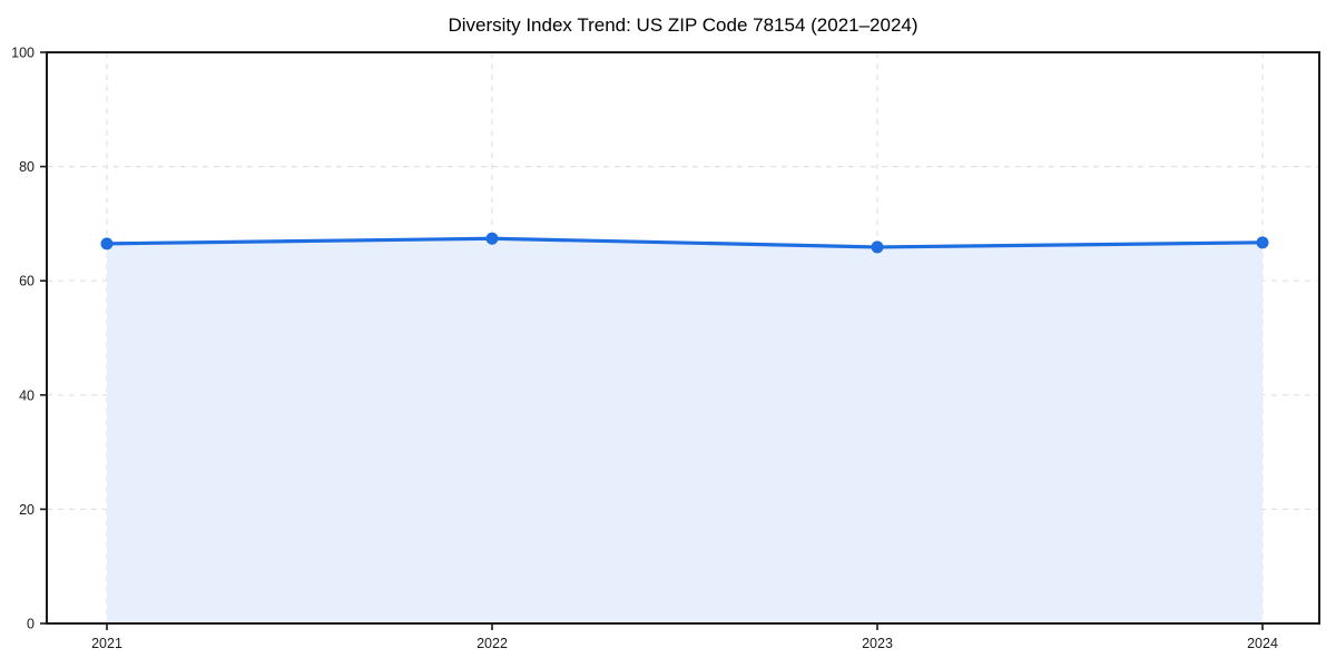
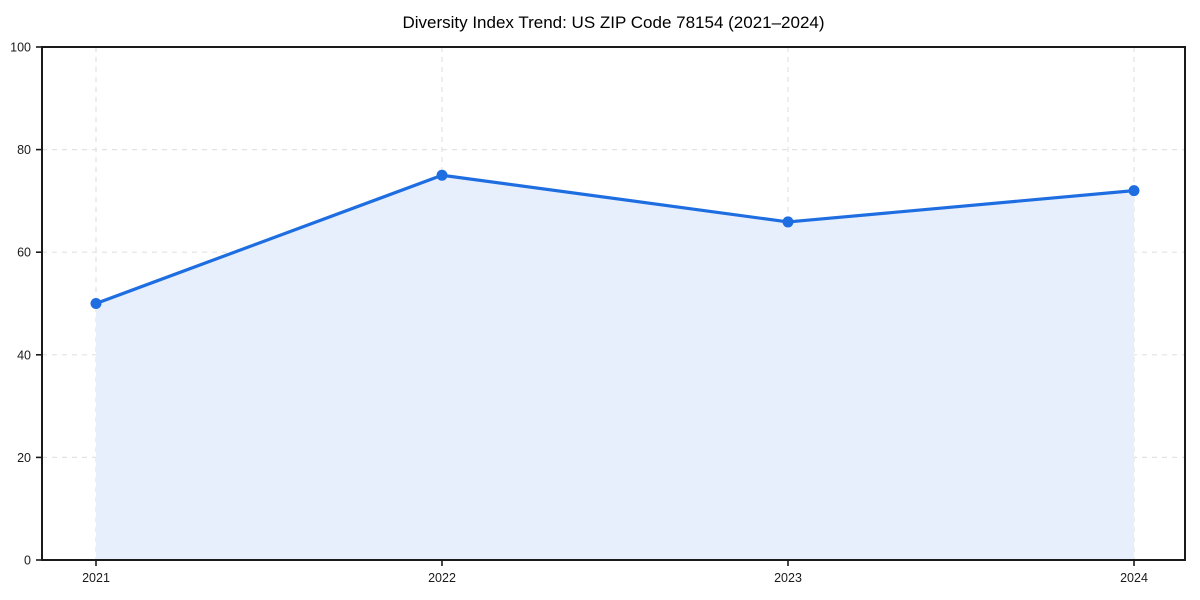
2021: 66 -> 50
2022: 67 -> 75
2024: 67 -> 72
